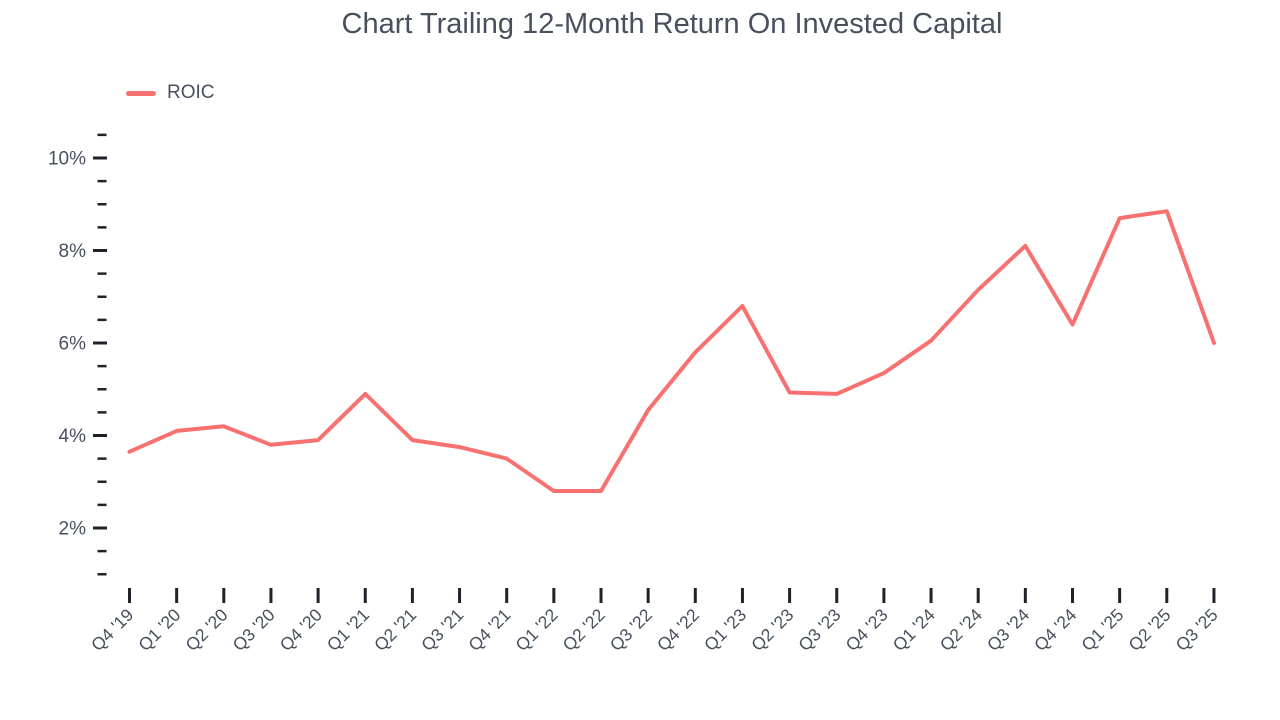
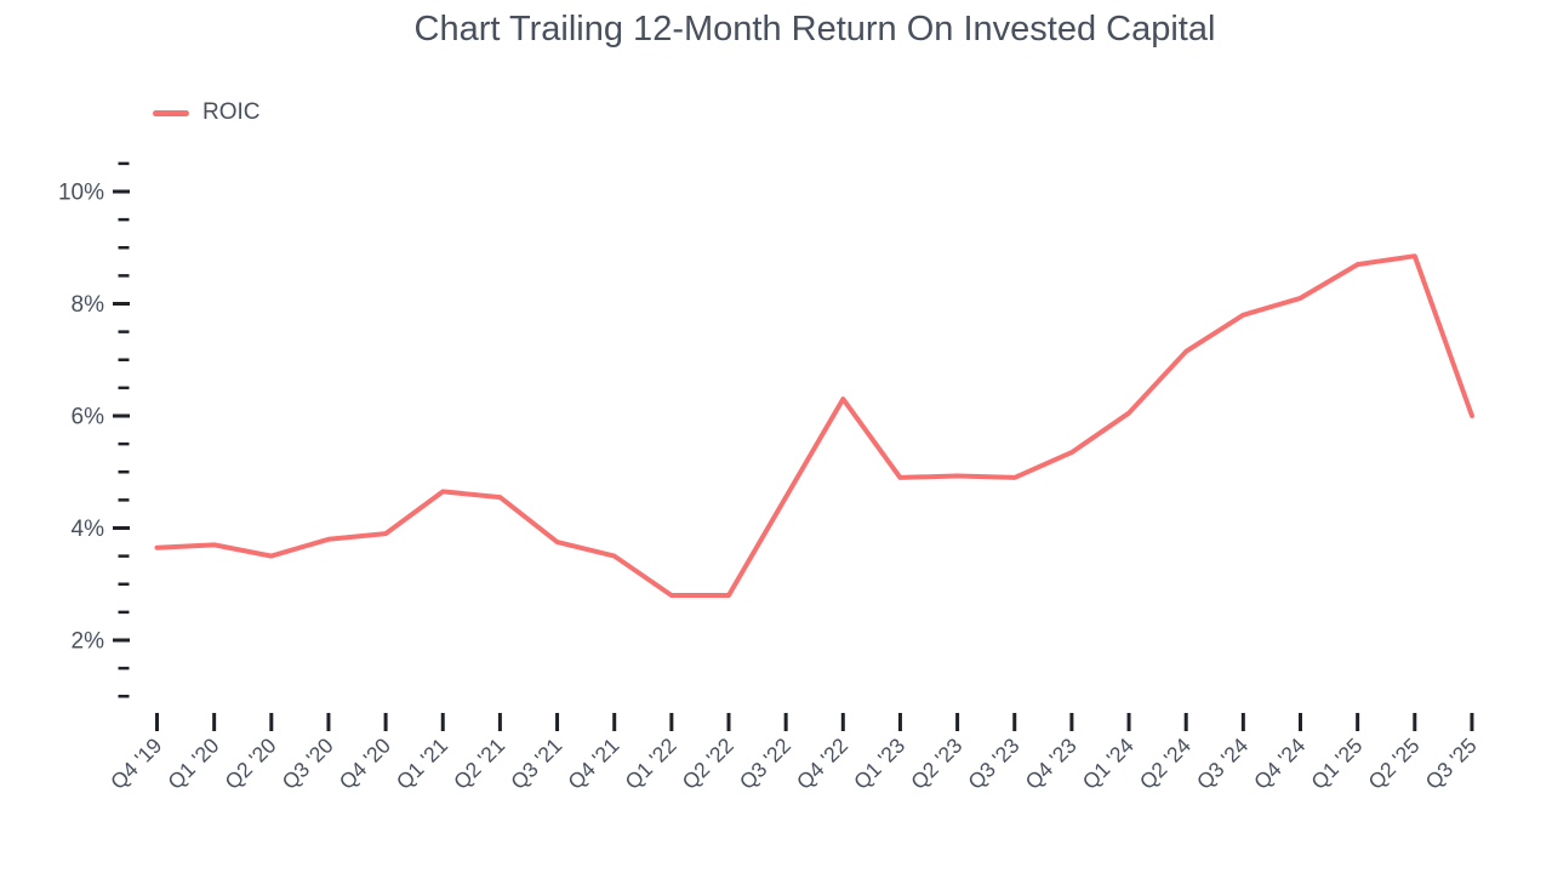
Q1 '20: 4.1% -> 3.7%
Q2 '20: 4.2% -> 3.5%
Q1 '21: 4.9% -> 4.7%
Q2 '21: 3.9% -> 4.5%
Q4 '22: 5.8% -> 6.3%
Q1 '23: 6.8% -> 4.9%
Q3 '24: 8.1% -> 7.8%
Q4 '24: 6.4% -> 8.1%
